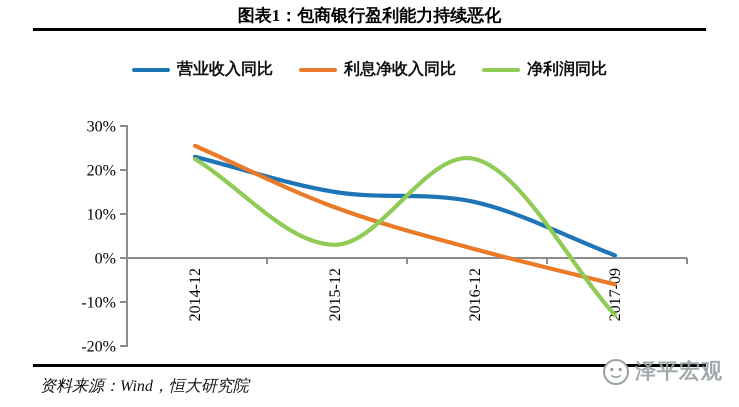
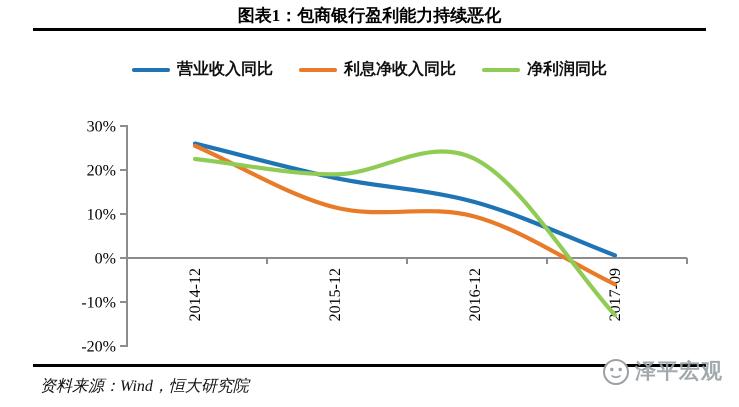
营业收入同比/2014-12: 23% -> 26%
营业收入同比/2015-12: 15% -> 18%
净利润同比/2015-12: 3% -> 19%
利息净收入同比/2016-12: 2% -> 9%
